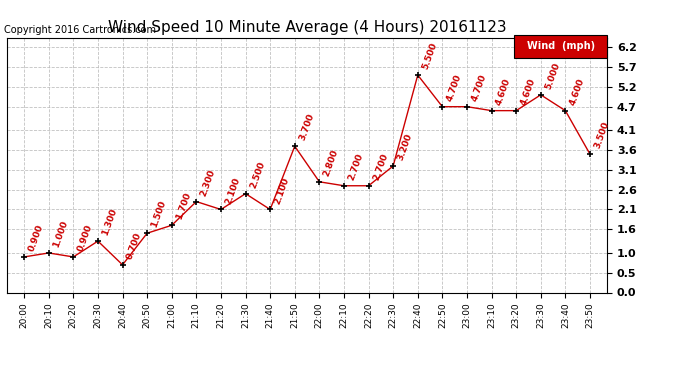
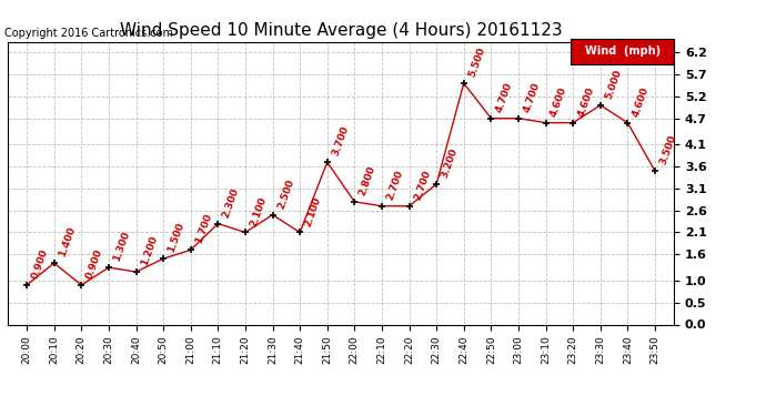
20:10: 1.000 -> 1.400
20:40: 0.700 -> 1.200
